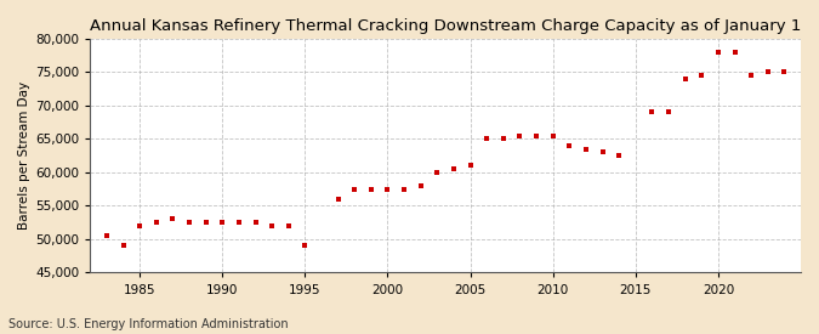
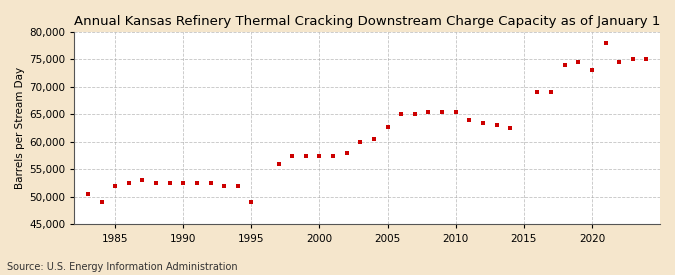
2005: 61,000 -> 62,800
2020: 78,000 -> 73,000
